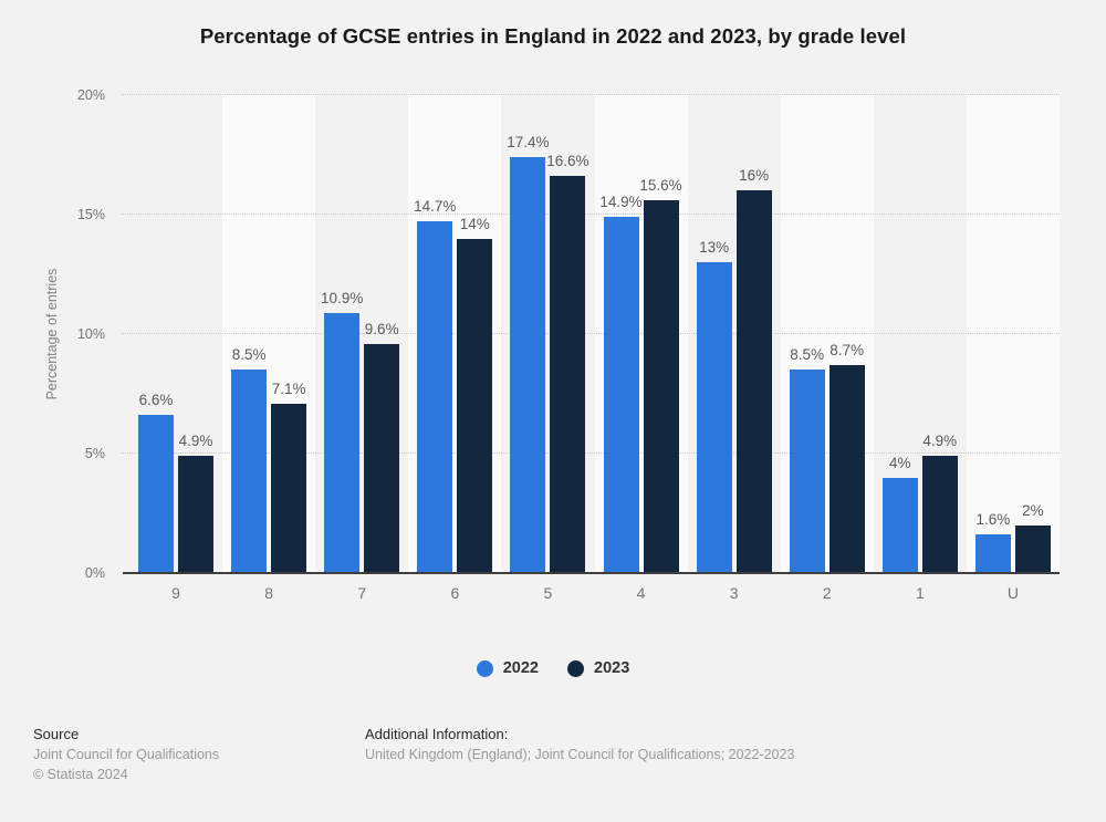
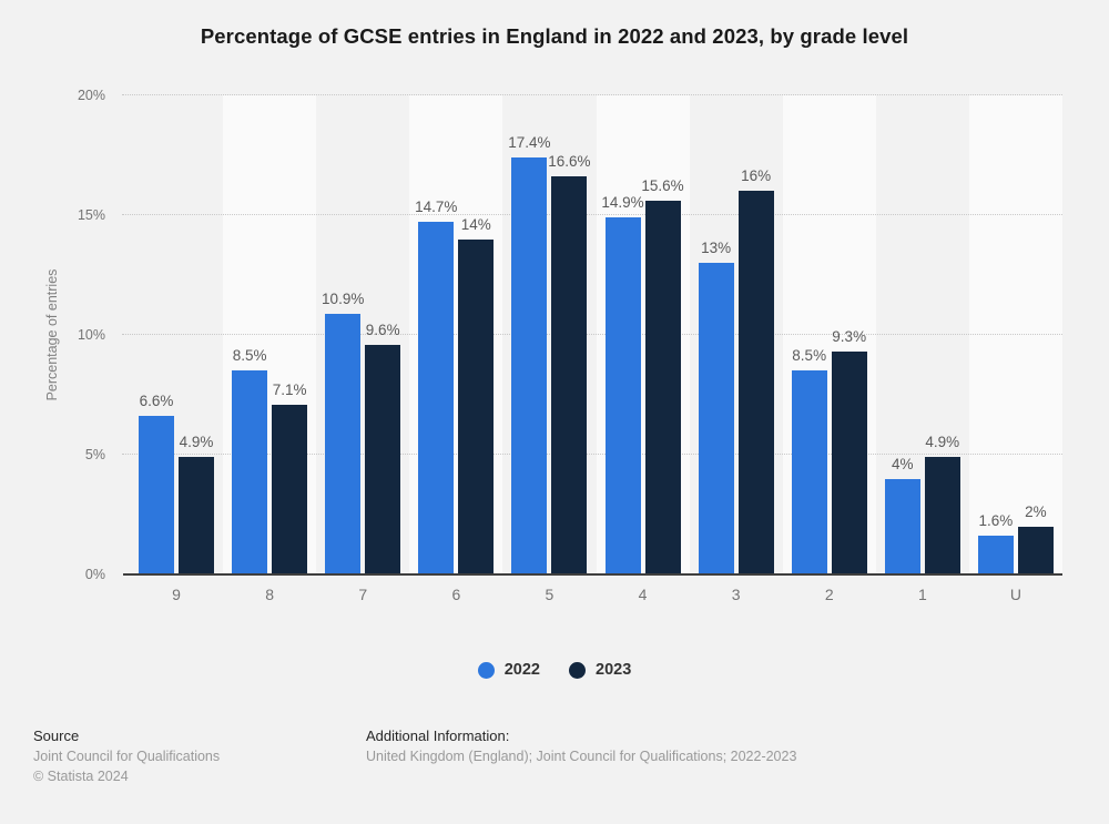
2023/2: 8.7% -> 9.3%
